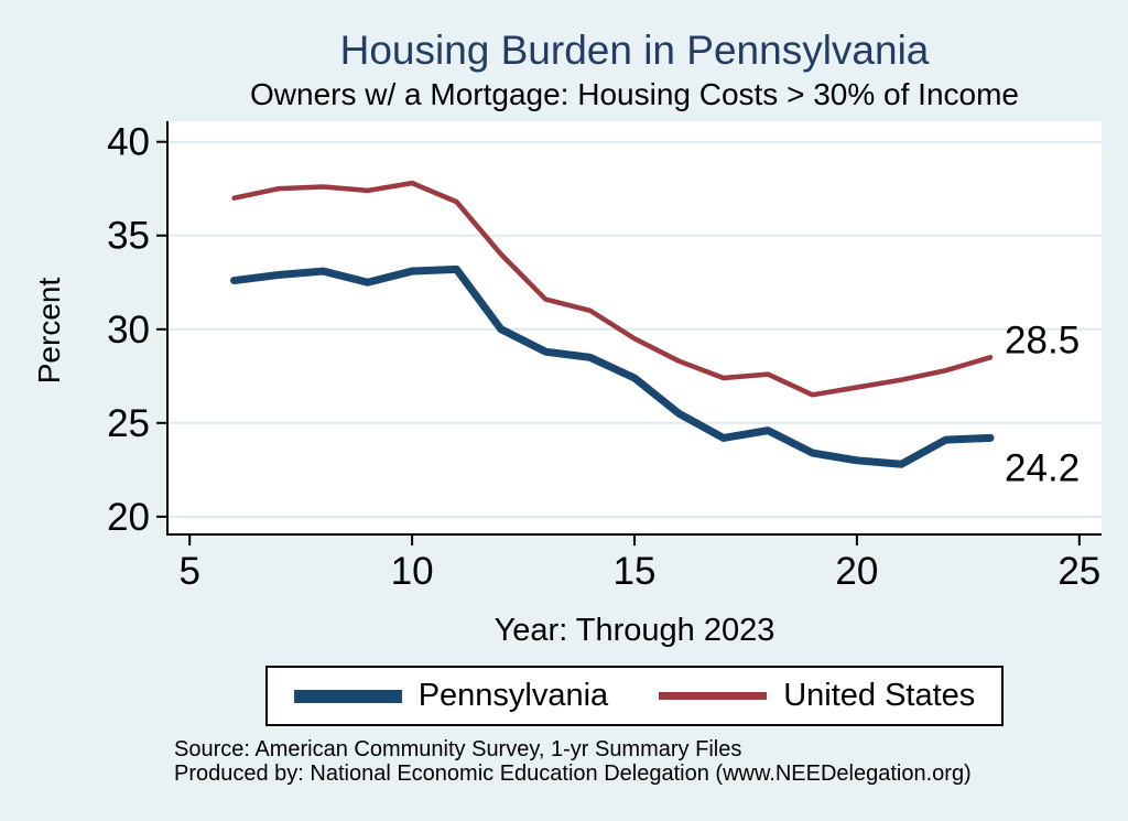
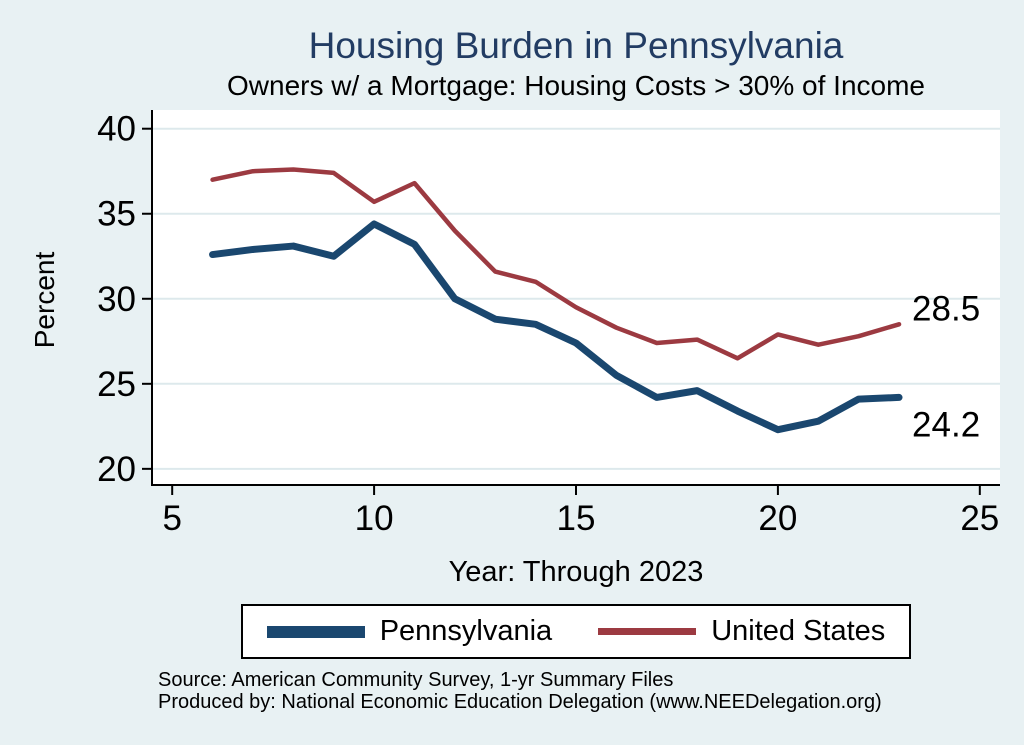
Pennsylvania/10: 33.1 -> 34.4
United States/10: 37.8 -> 35.7
Pennsylvania/20: 23.0 -> 22.3
United States/20: 26.9 -> 27.9
